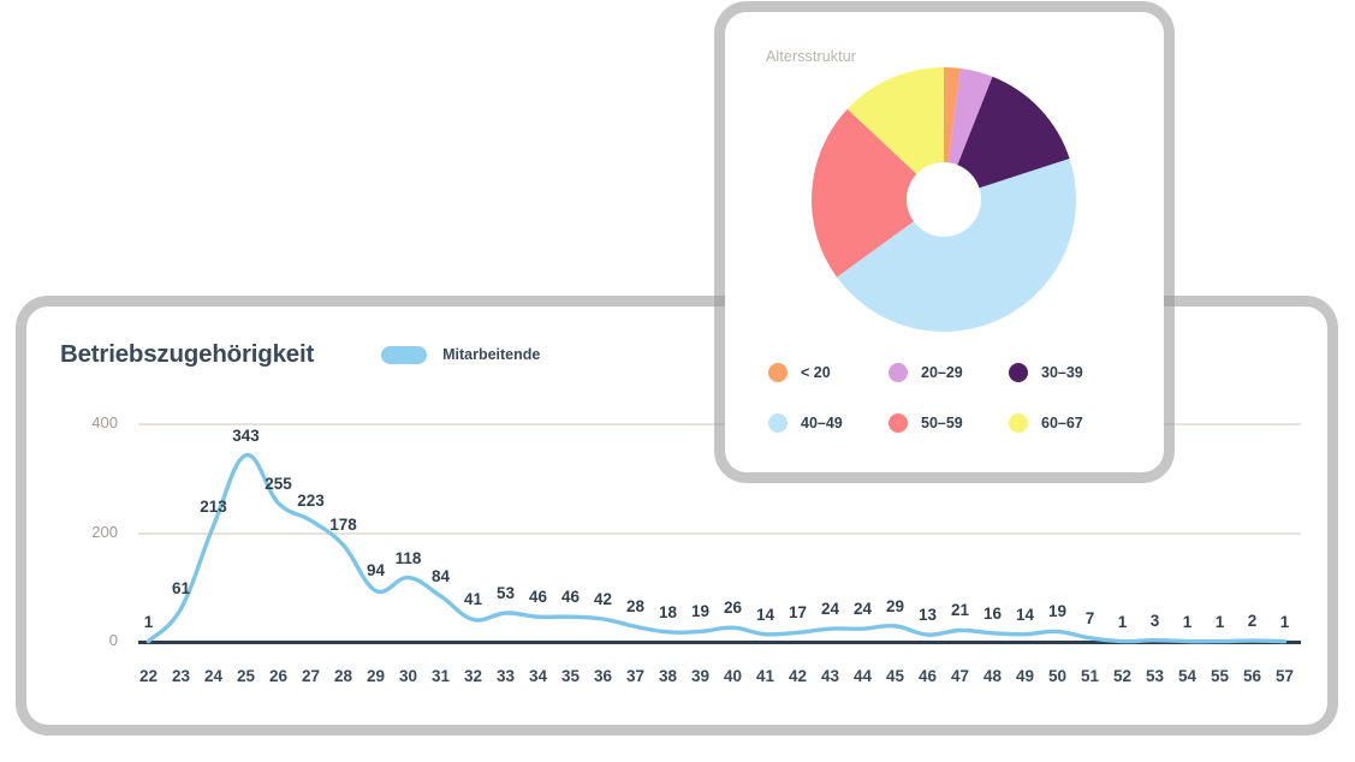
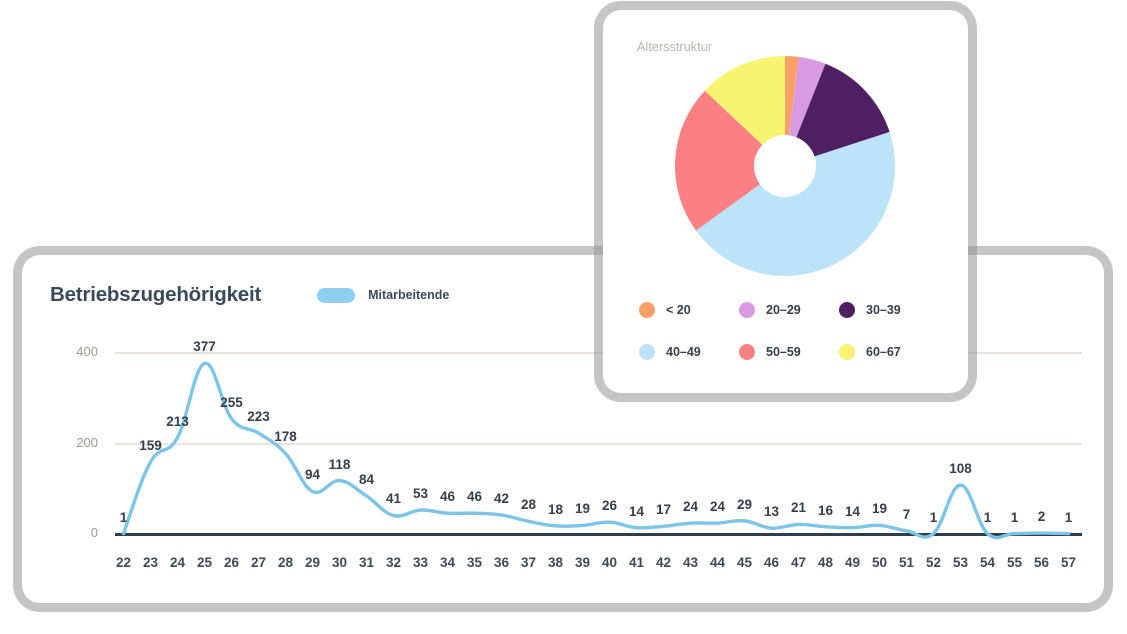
Betriebszugehörigkeit/23: 61 -> 159
Betriebszugehörigkeit/25: 343 -> 377
Betriebszugehörigkeit/53: 3 -> 108
